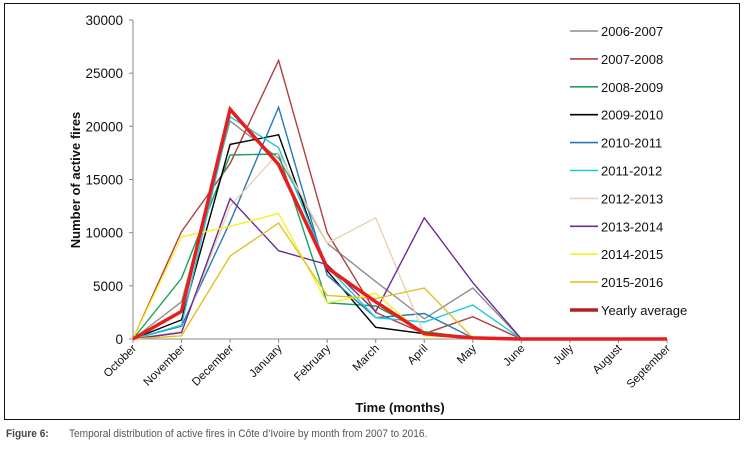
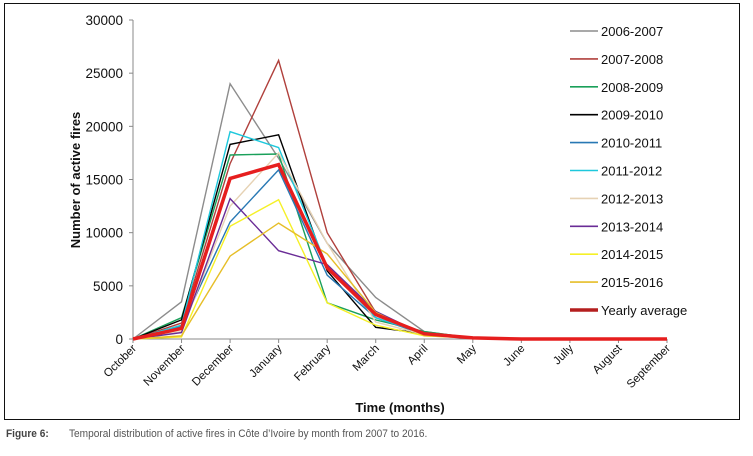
2007-2008/November: 10100 -> 1500
2008-2009/November: 5700 -> 2000
2014-2015/November: 9600 -> 200
Yearly average/November: 2600 -> 1000
2006-2007/December: 20500 -> 24000
2011-2012/December: 20900 -> 19500
Yearly average/December: 21600 -> 15100
2010-2011/January: 21800 -> 15900
2014-2015/January: 11800 -> 13100
2015-2016/February: 4100 -> 8000
2006-2007/March: 5400 -> 3900
2008-2009/March: 3100 -> 1800
2012-2013/March: 11400 -> 1600
2014-2015/March: 4300 -> 1300
2015-2016/March: 3800 -> 2500
Yearly average/March: 3500 -> 2300
2006-2007/April: 1900 -> 700
2010-2011/April: 2400 -> 400
2011-2012/April: 1600 -> 500
2013-2014/April: 11400 -> 400
2015-2016/April: 4800 -> 300
2006-2007/May: 4800 -> 100
2007-2008/May: 2100 -> 100
2011-2012/May: 3200 -> 100
2013-2014/May: 5300 -> 100
